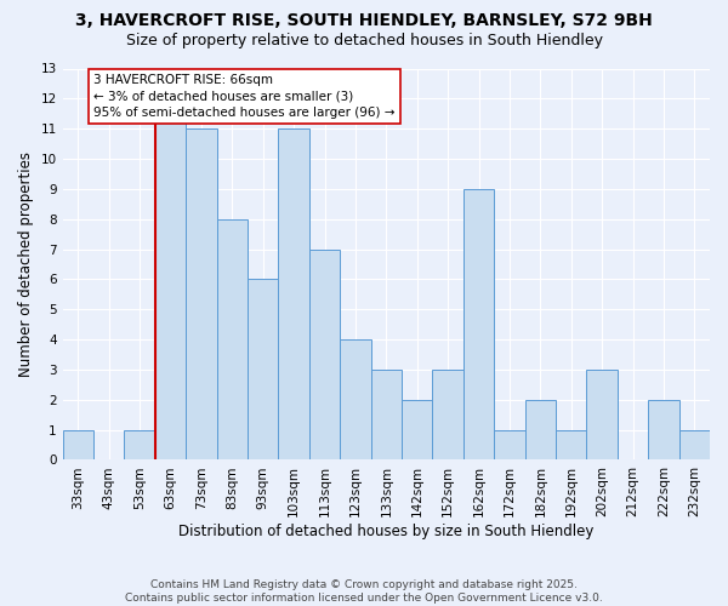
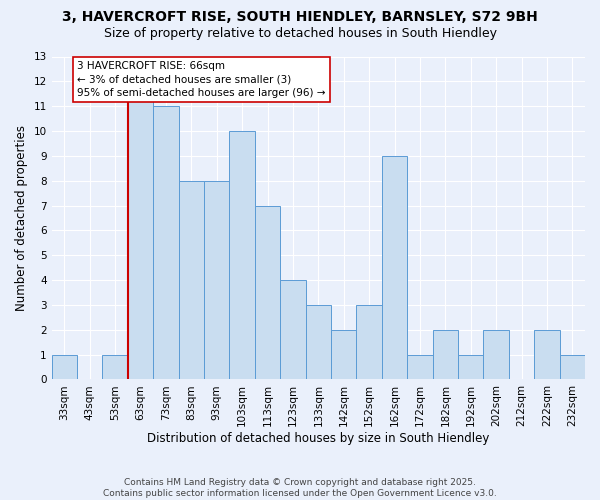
93sqm: 6 -> 8
103sqm: 11 -> 10
202sqm: 3 -> 2
